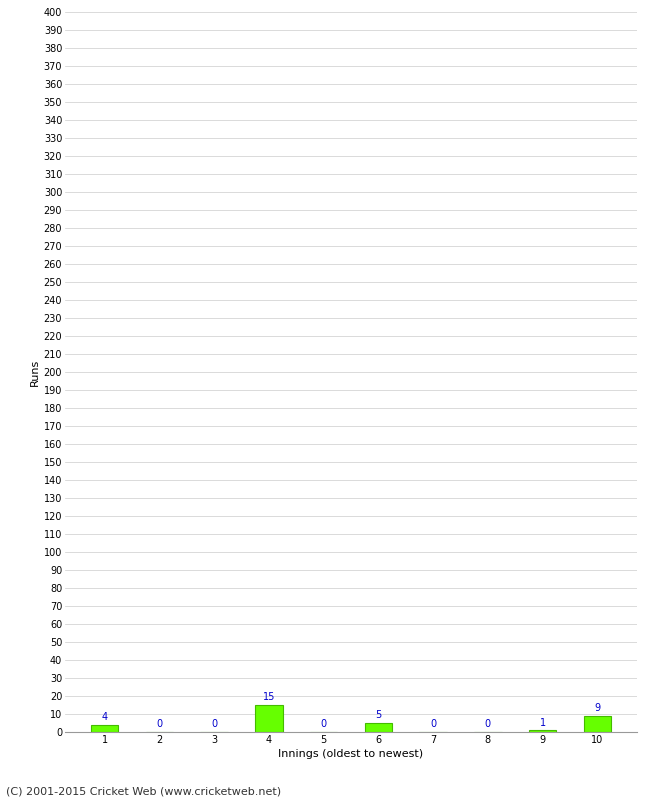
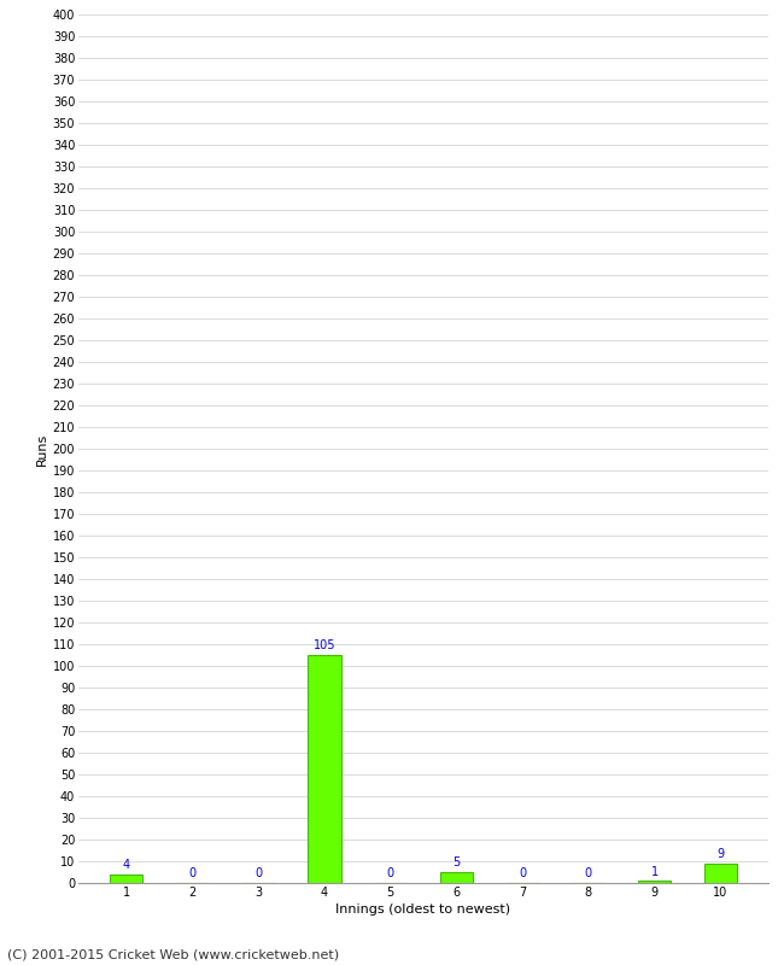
4: 15 -> 105
